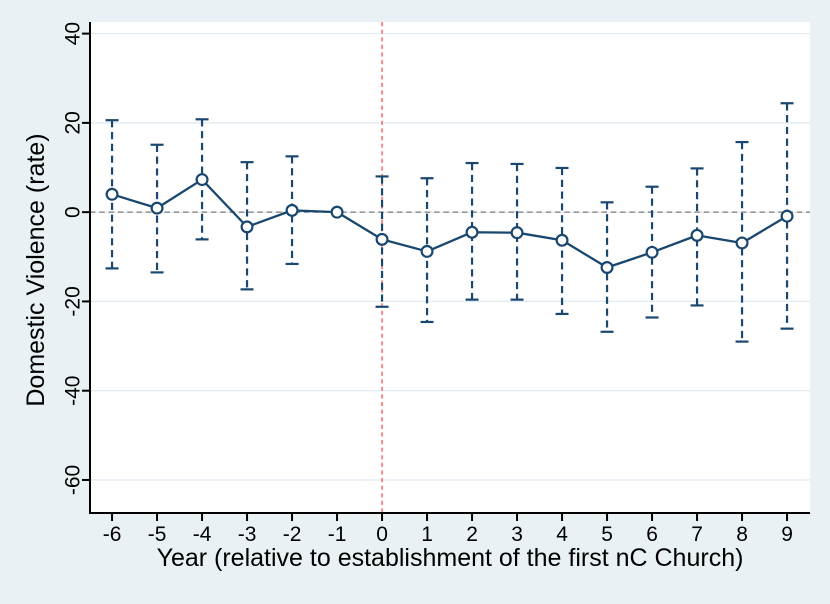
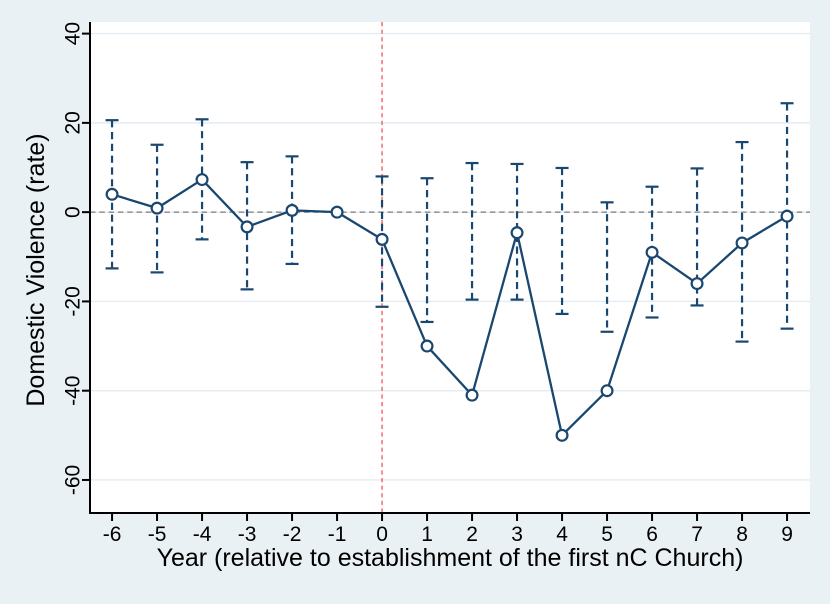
1: -9 -> -30
2: -4 -> -41
4: -6 -> -50
5: -12 -> -40
7: -5 -> -16
